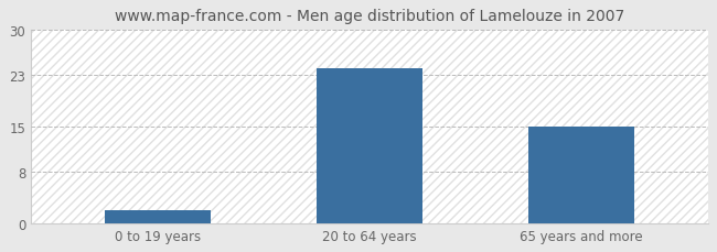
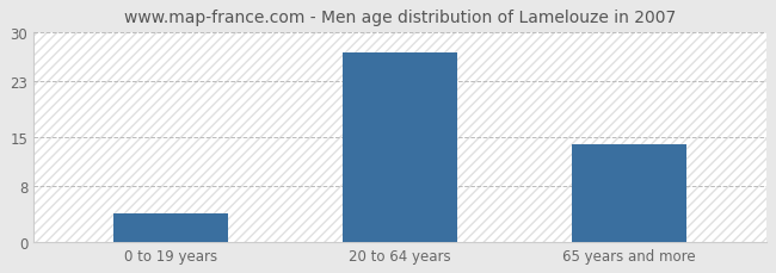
0 to 19 years: 2 -> 4
20 to 64 years: 24 -> 27
65 years and more: 15 -> 14
